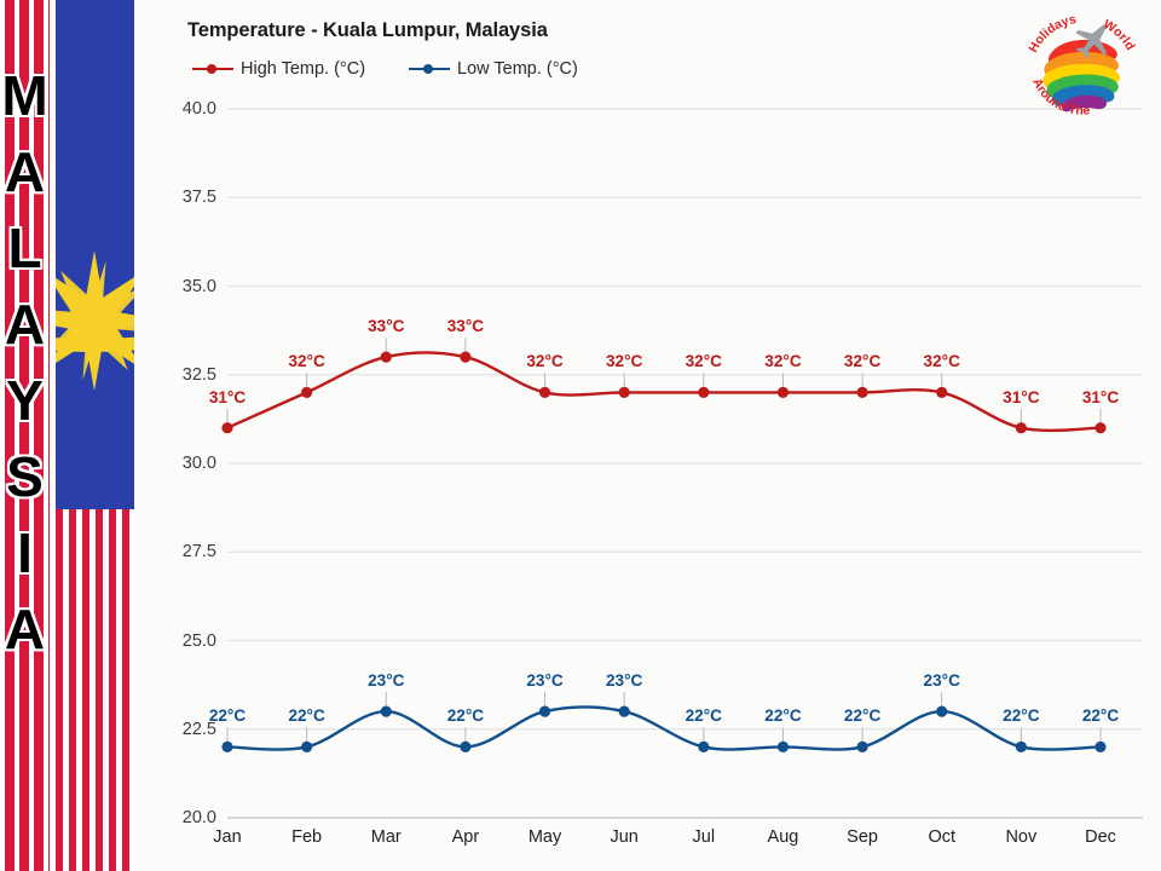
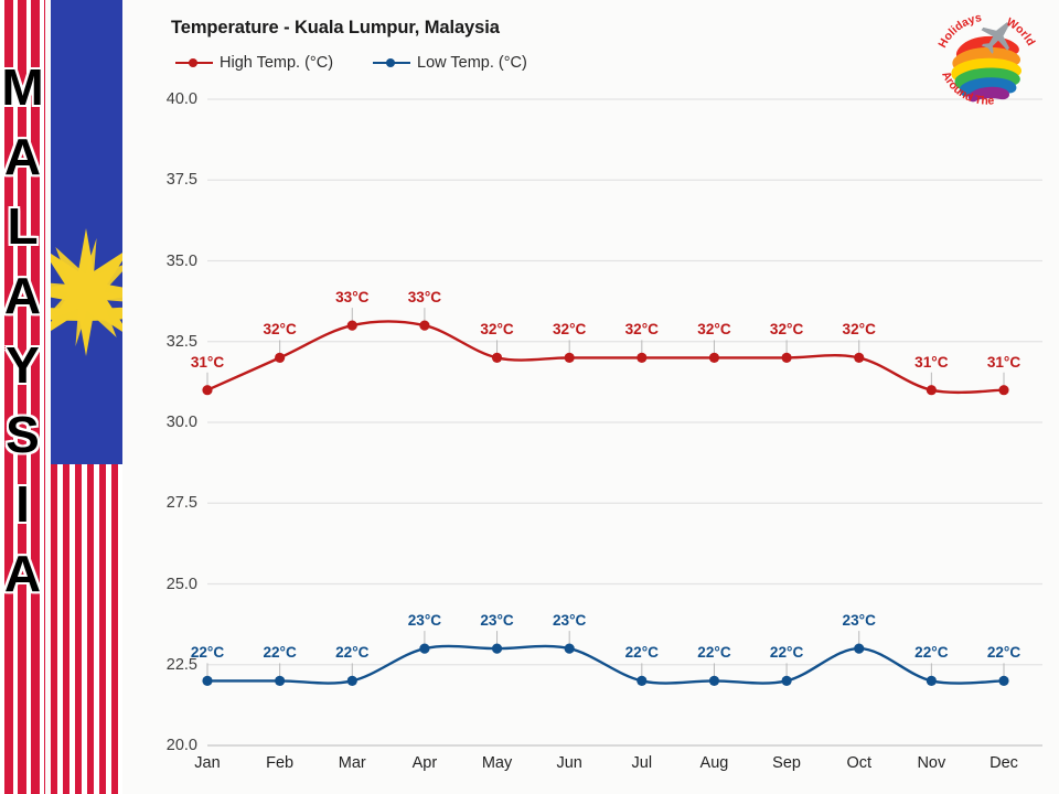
Low Temp. (°C)/Mar: 23°C -> 22°C
Low Temp. (°C)/Apr: 22°C -> 23°C
